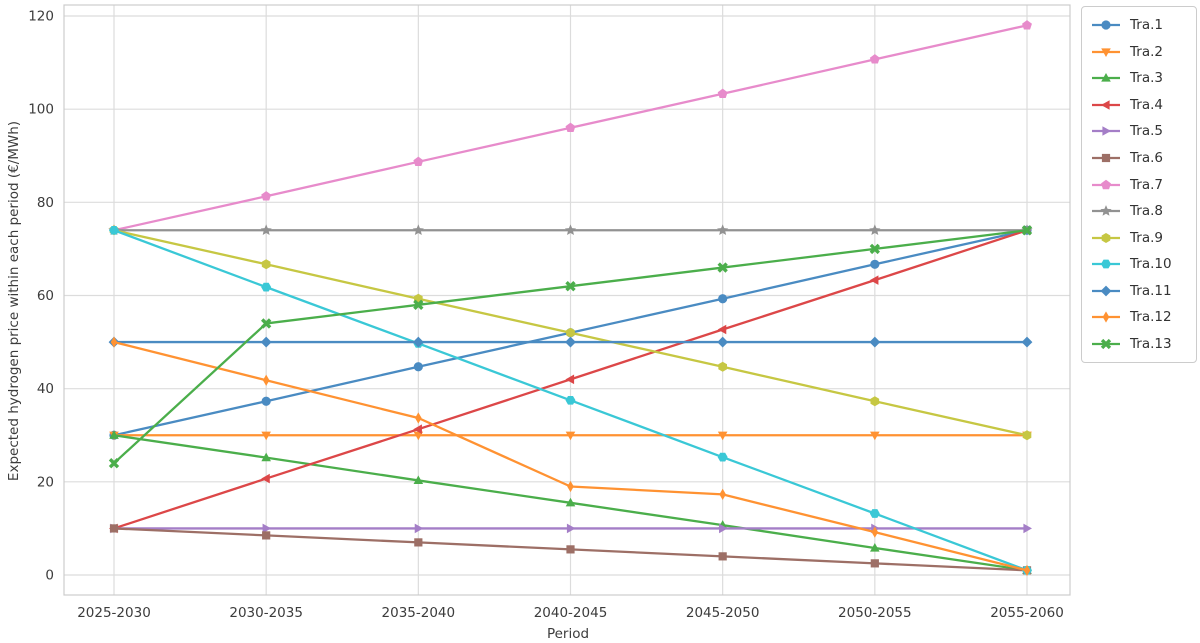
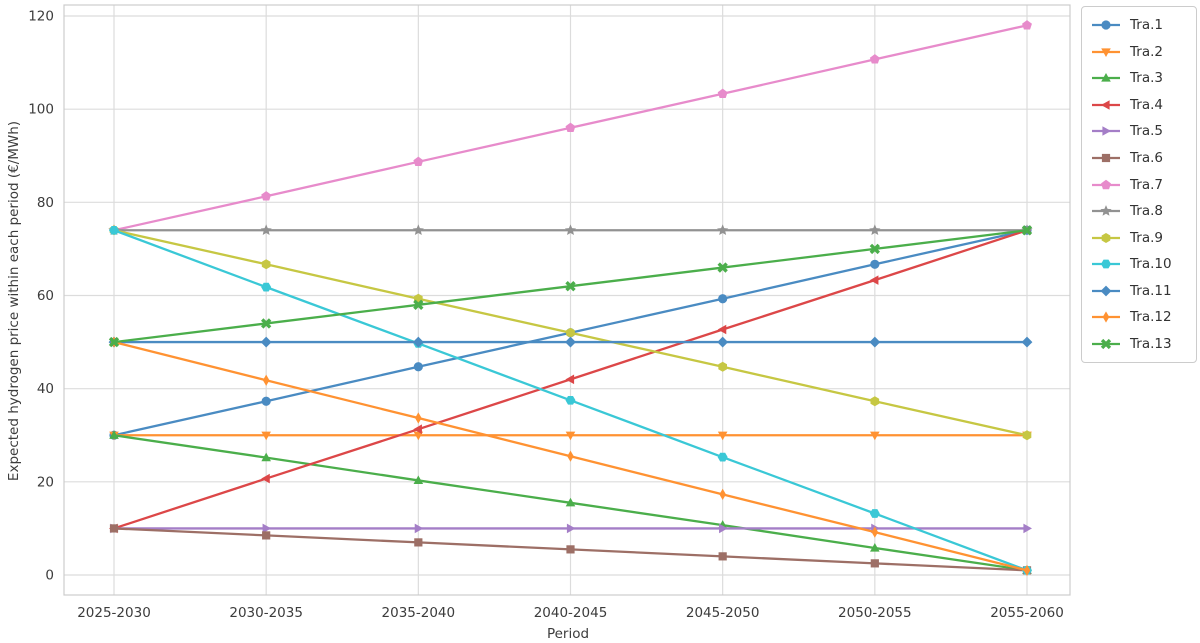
Tra.13/2025-2030: 24 -> 50
Tra.12/2040-2045: 19 -> 26
